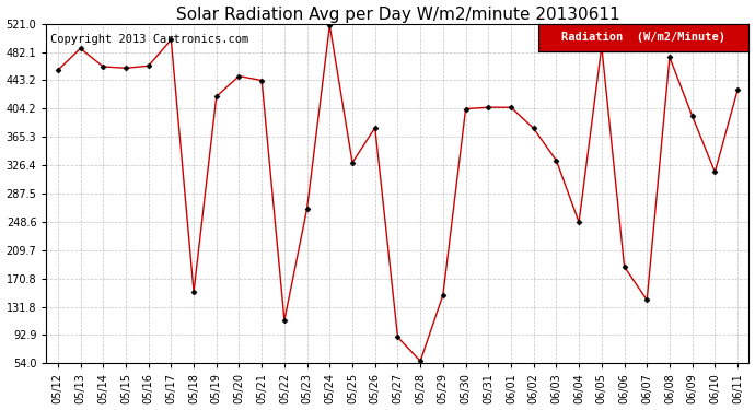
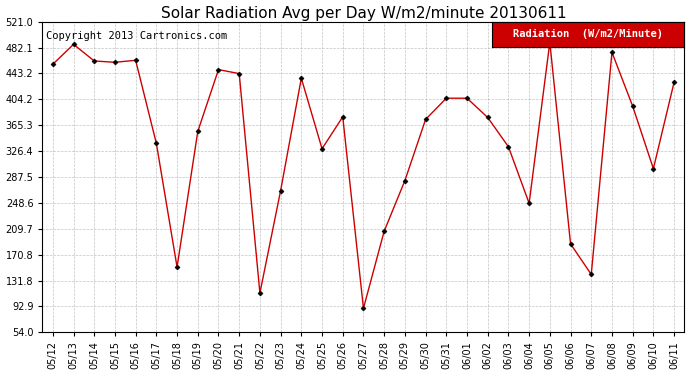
05/17: 499 -> 338
05/19: 421 -> 356
05/24: 519 -> 436
05/28: 57 -> 206
05/29: 148 -> 282
05/30: 404 -> 374
06/10: 317 -> 300
